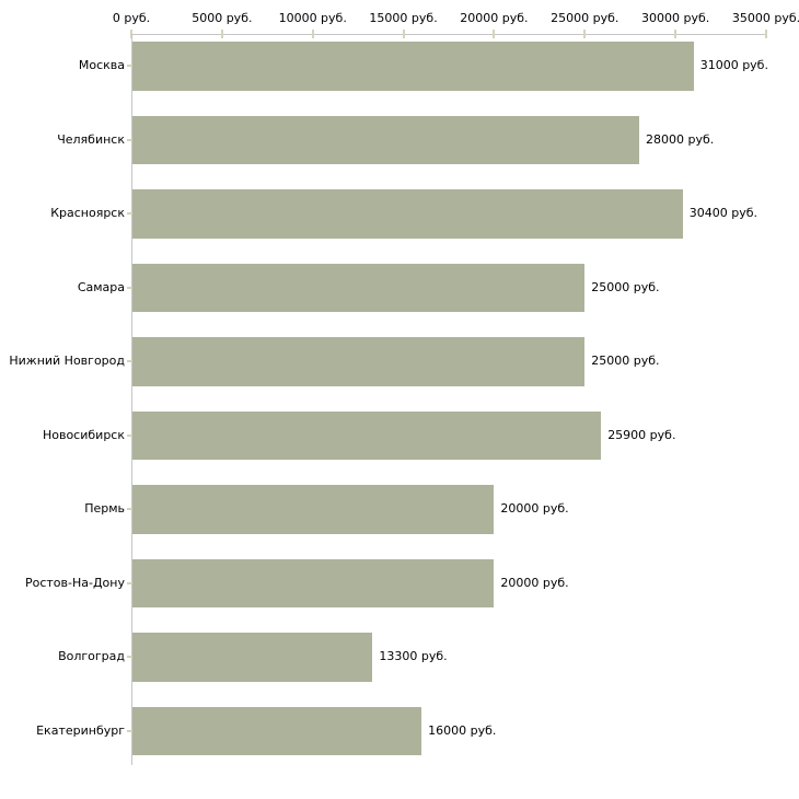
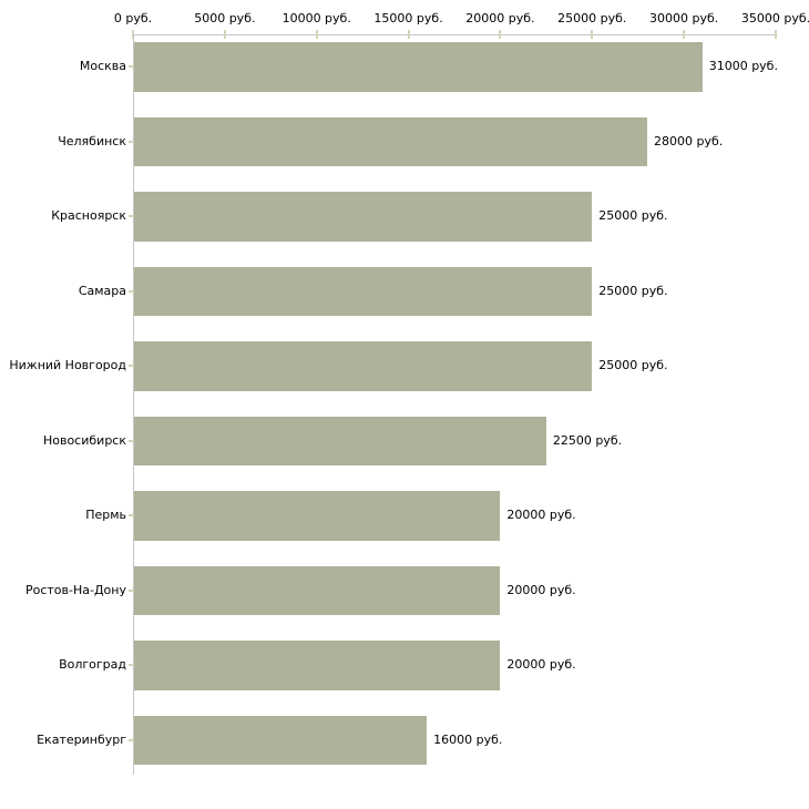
Красноярск: 30400 -> 25000
Новосибирск: 25900 -> 22500
Волгоград: 13300 -> 20000
